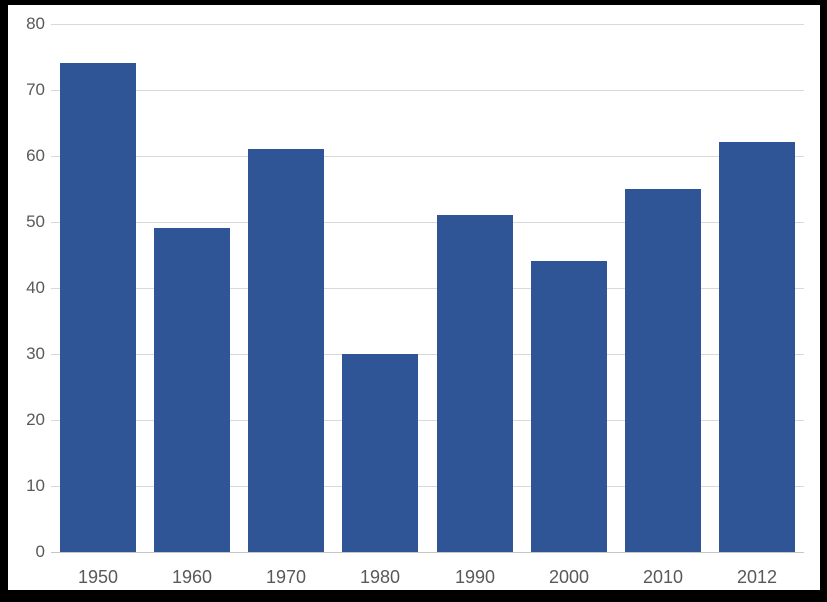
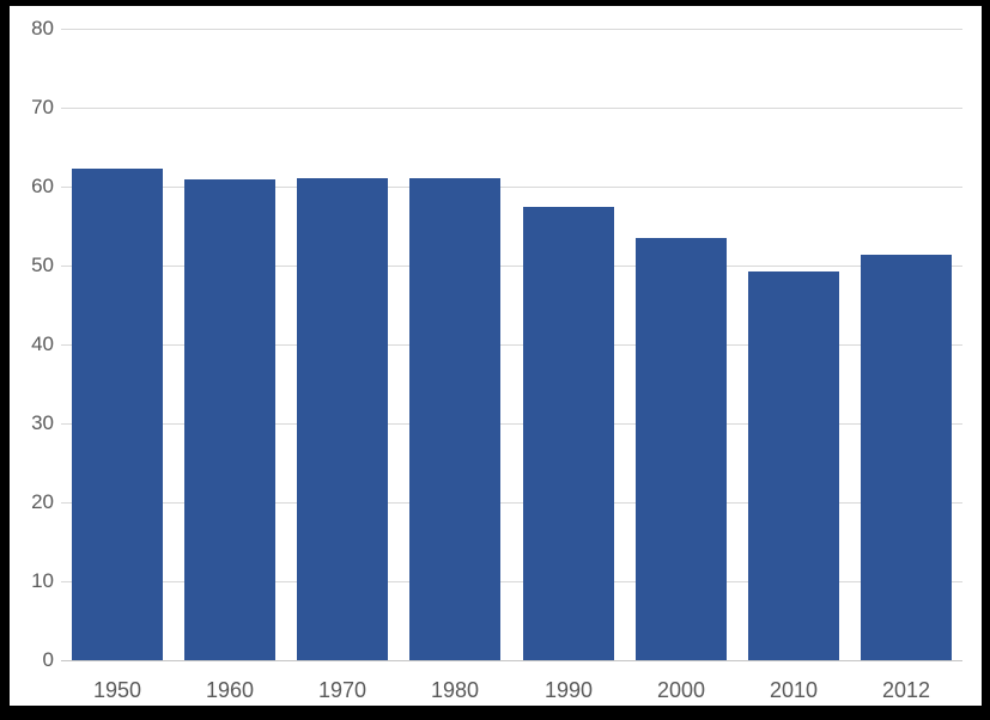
1950: 74 -> 62
1960: 49 -> 61
1980: 30 -> 61
1990: 51 -> 57
2000: 44 -> 54
2010: 55 -> 49
2012: 62 -> 51
